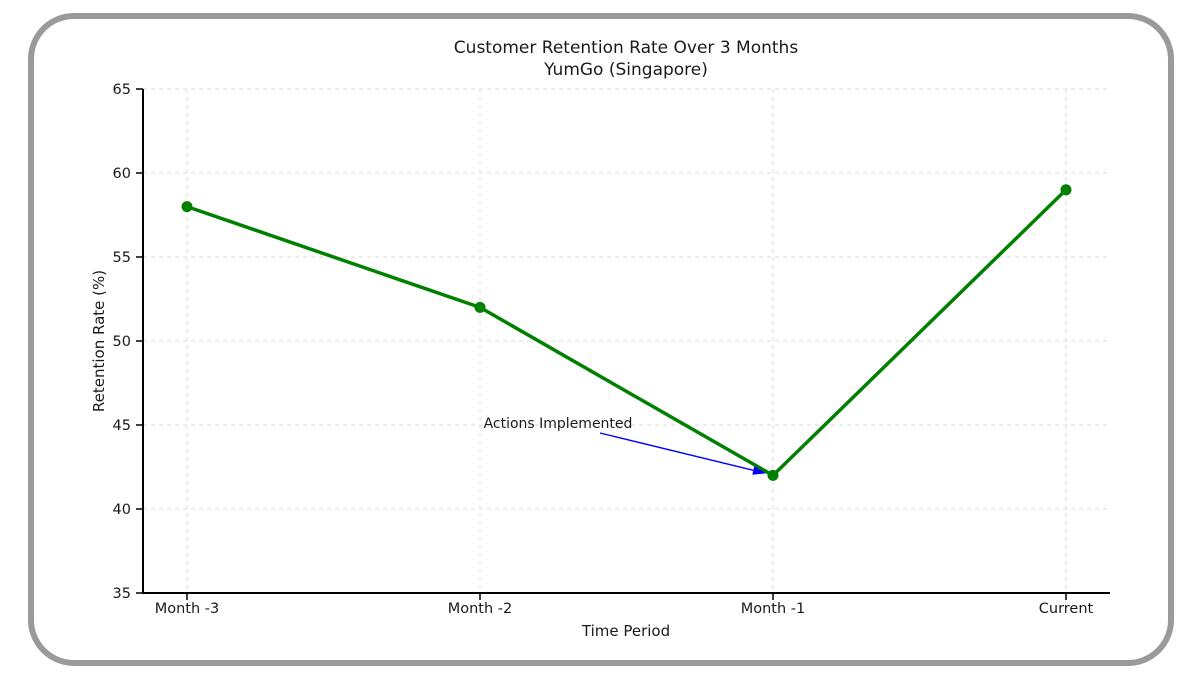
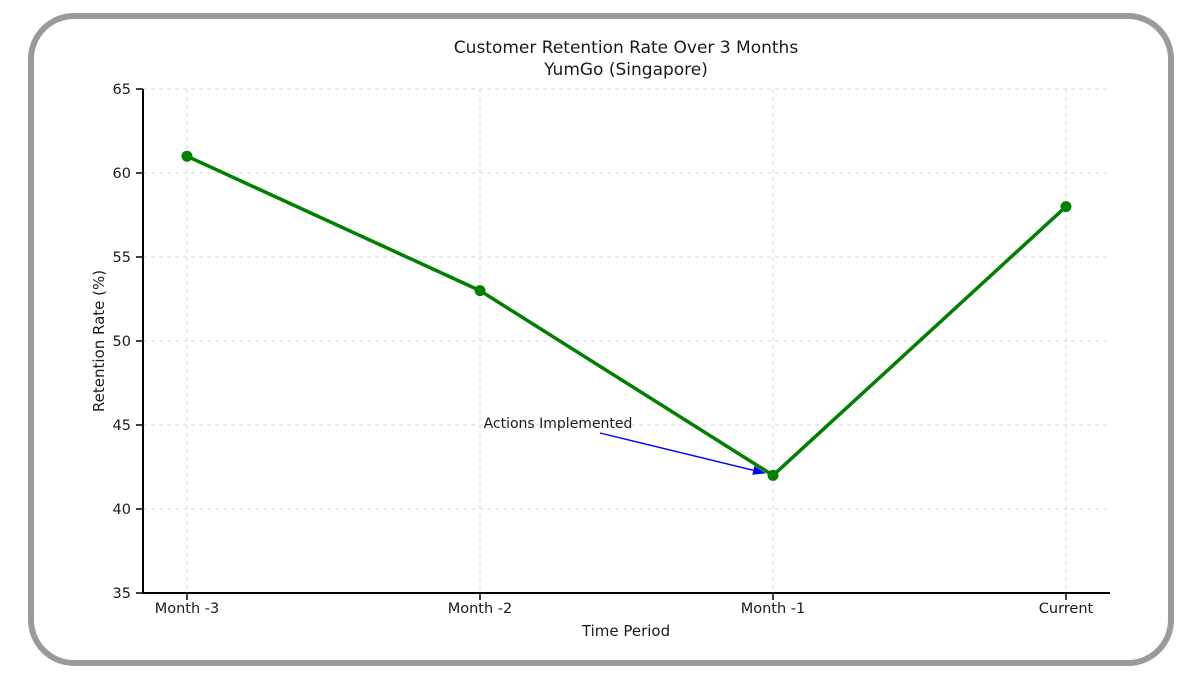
Month -3: 58 -> 61
Month -2: 52 -> 53
Current: 59 -> 58
